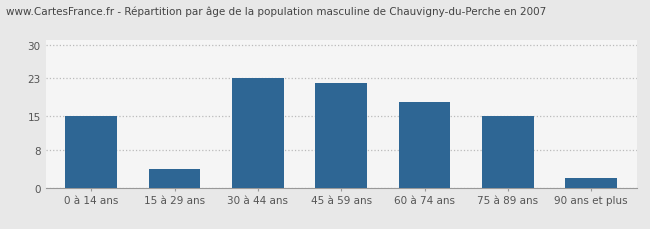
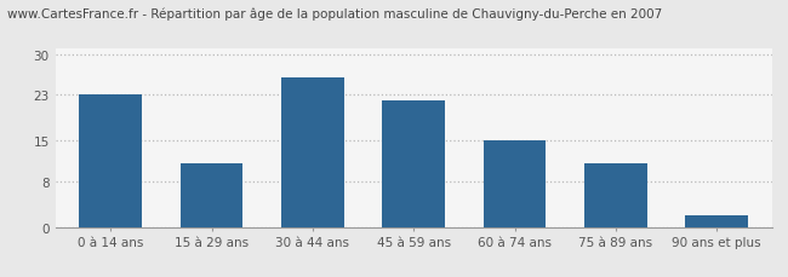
0 à 14 ans: 15 -> 23
15 à 29 ans: 4 -> 11
30 à 44 ans: 23 -> 26
60 à 74 ans: 18 -> 15
75 à 89 ans: 15 -> 11
